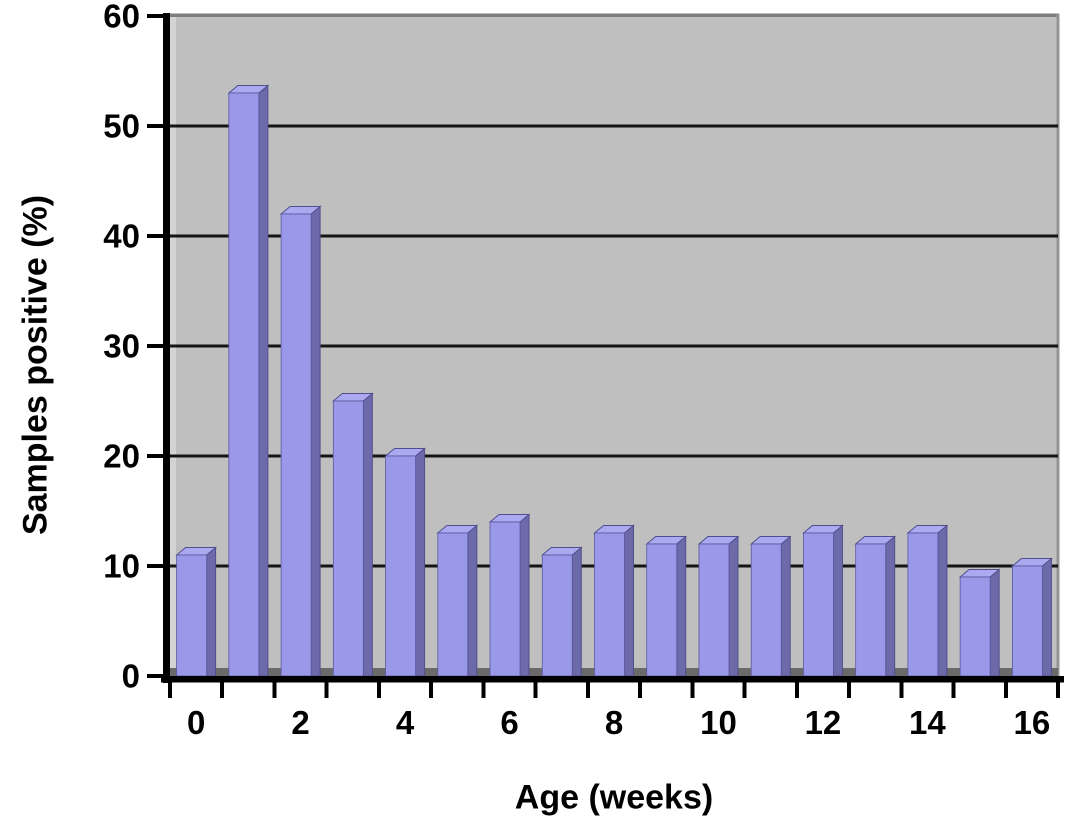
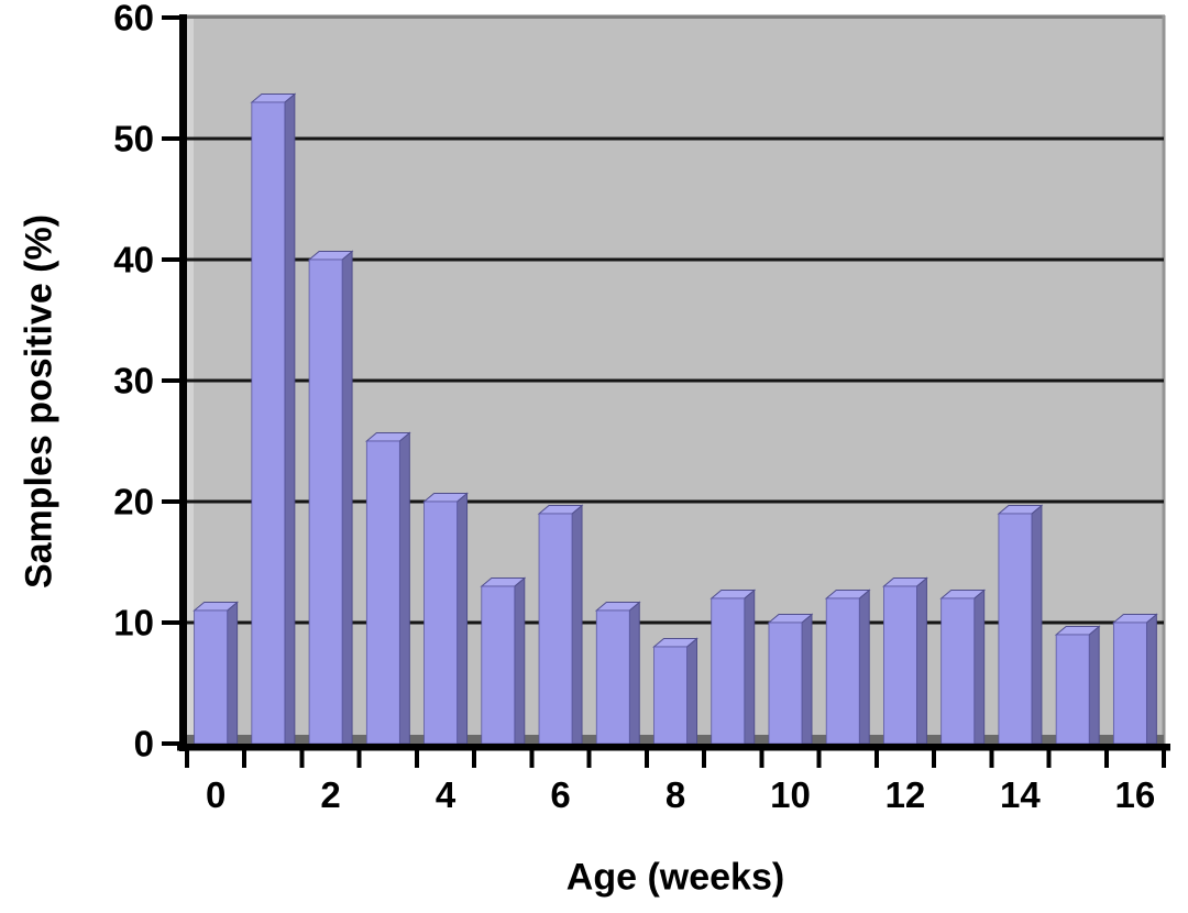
2: 42 -> 40
6: 14 -> 19
8: 13 -> 8
10: 12 -> 10
14: 13 -> 19
